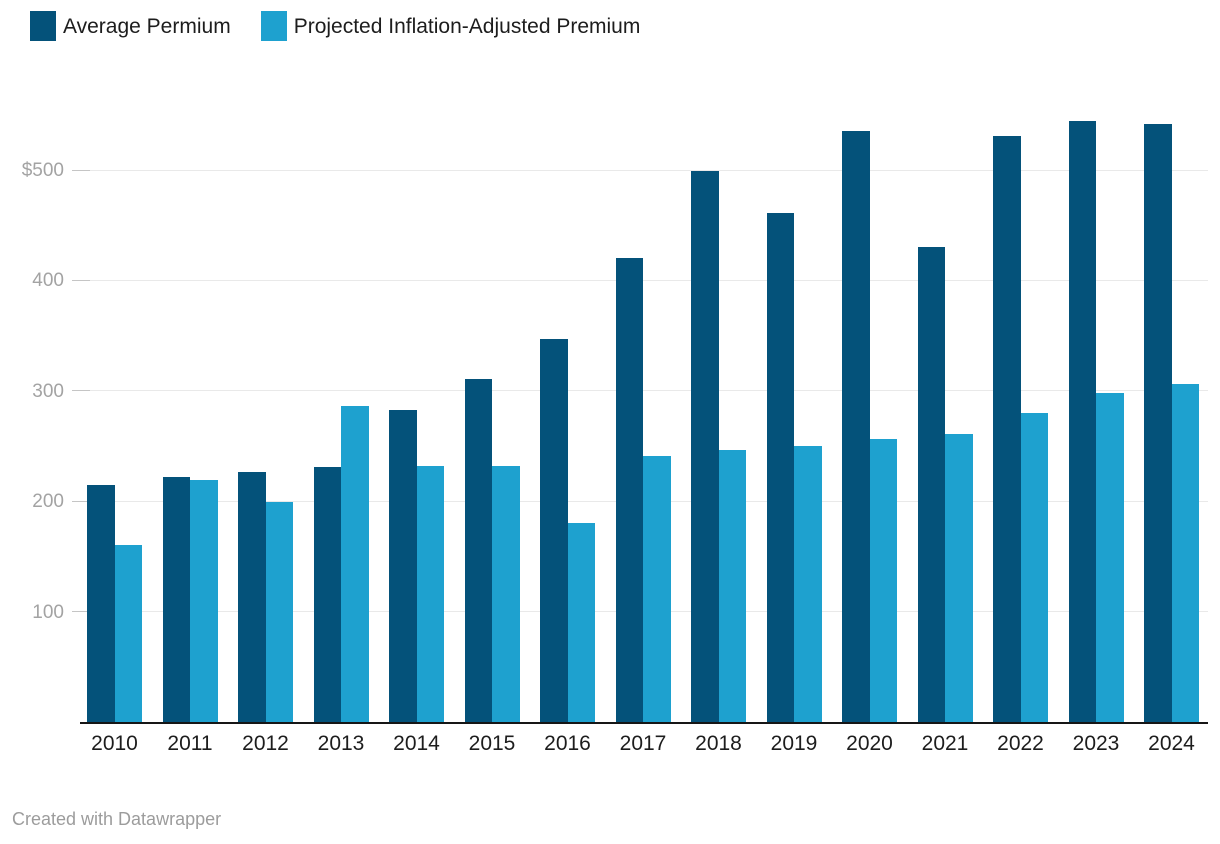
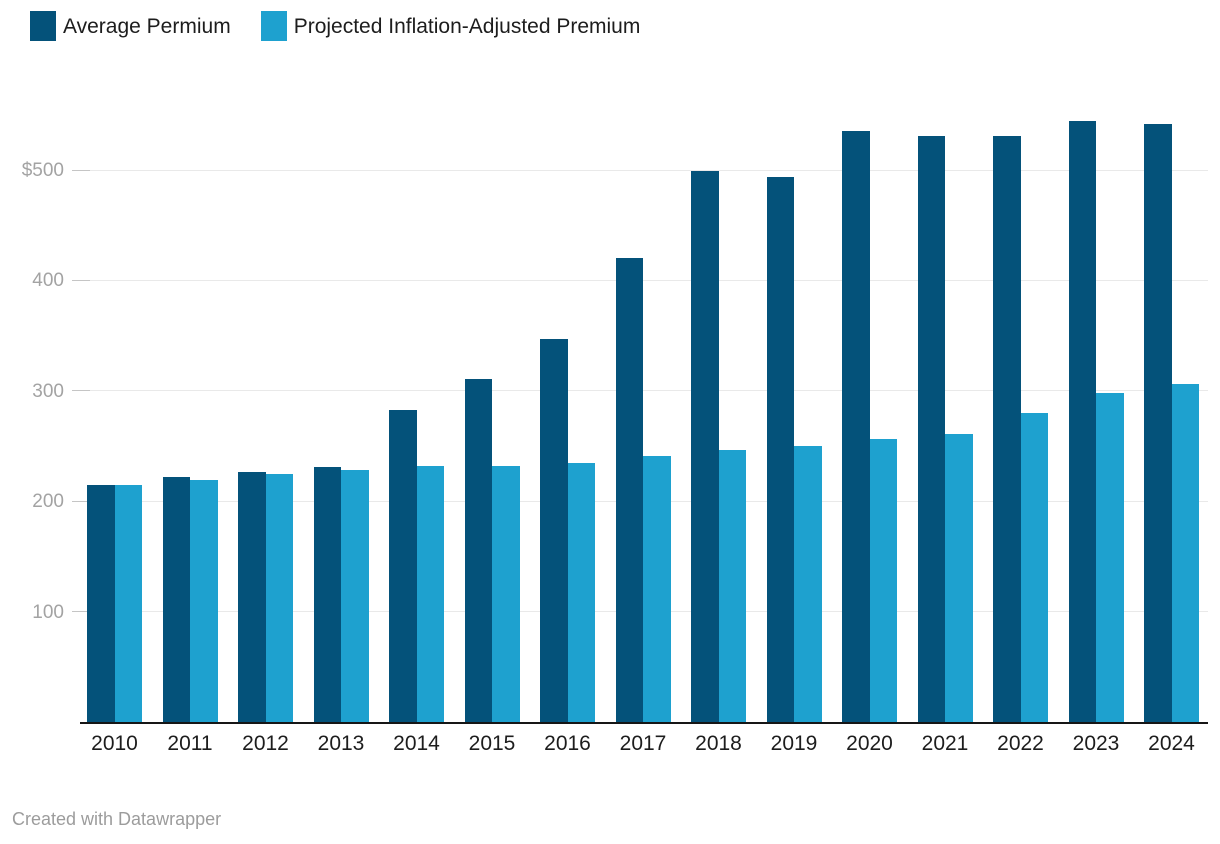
Projected Inflation-Adjusted Premium/2010: $160 -> $215
Projected Inflation-Adjusted Premium/2012: $199 -> $225
Projected Inflation-Adjusted Premium/2013: $286 -> $228
Projected Inflation-Adjusted Premium/2016: $180 -> $235
Average Permium/2019: $461 -> $494
Average Permium/2021: $430 -> $531
